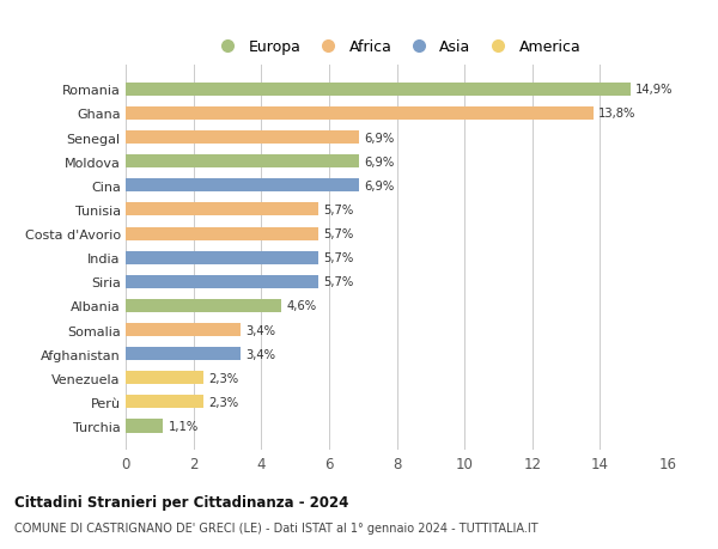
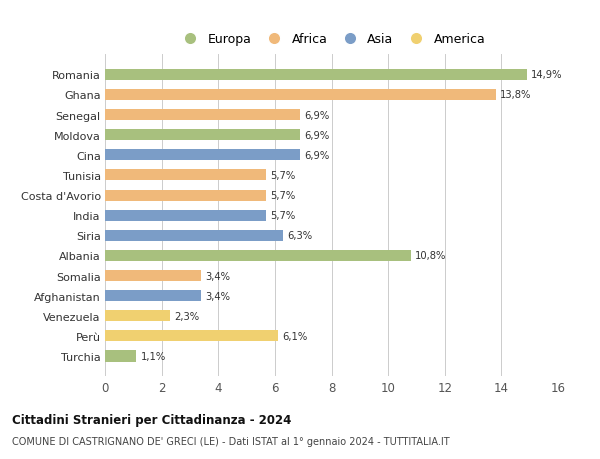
Siria: 5,7% -> 6,3%
Albania: 4,6% -> 10,8%
Perù: 2,3% -> 6,1%
